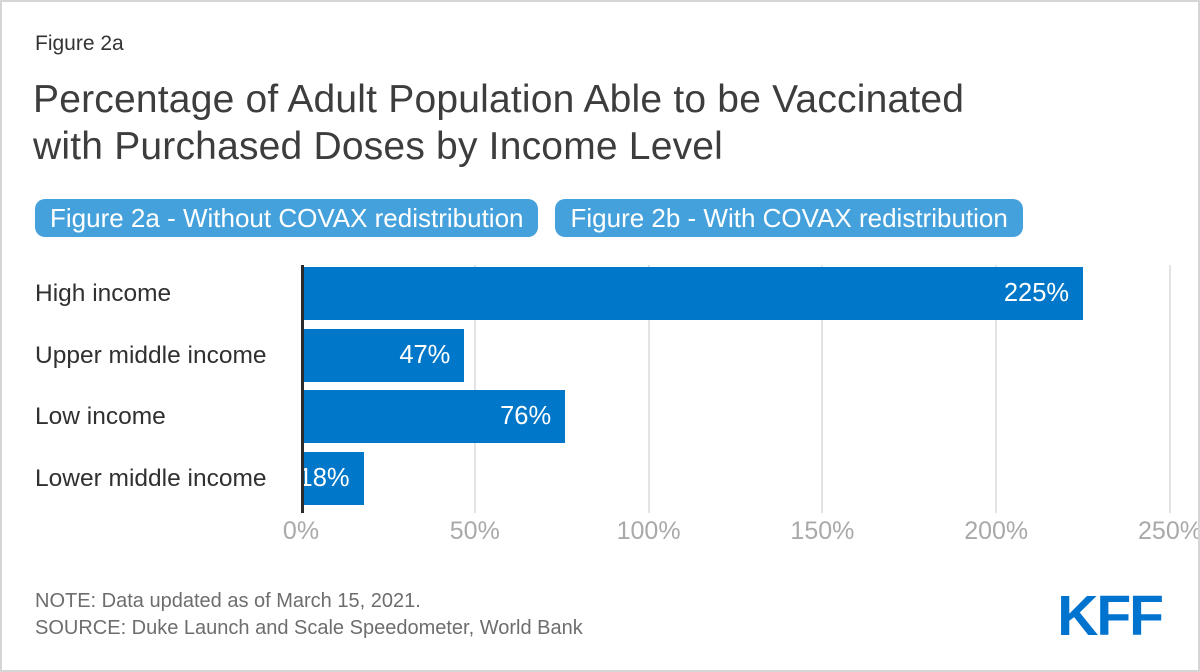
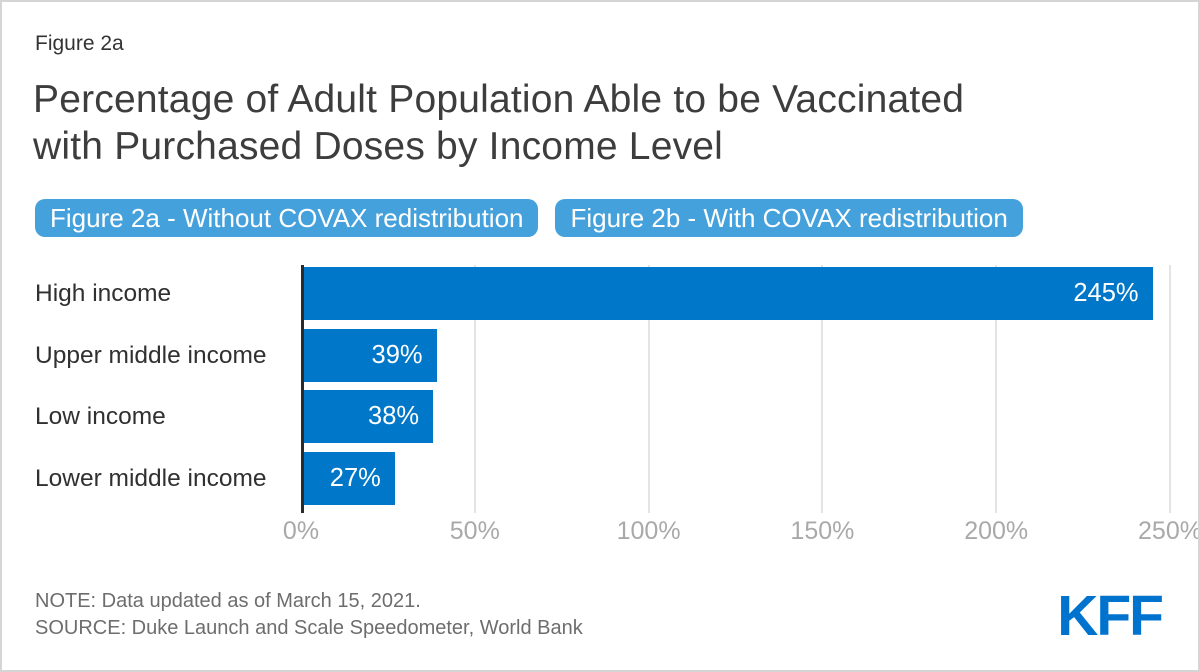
High income: 225% -> 245%
Upper middle income: 47% -> 39%
Low income: 76% -> 38%
Lower middle income: 18% -> 27%
